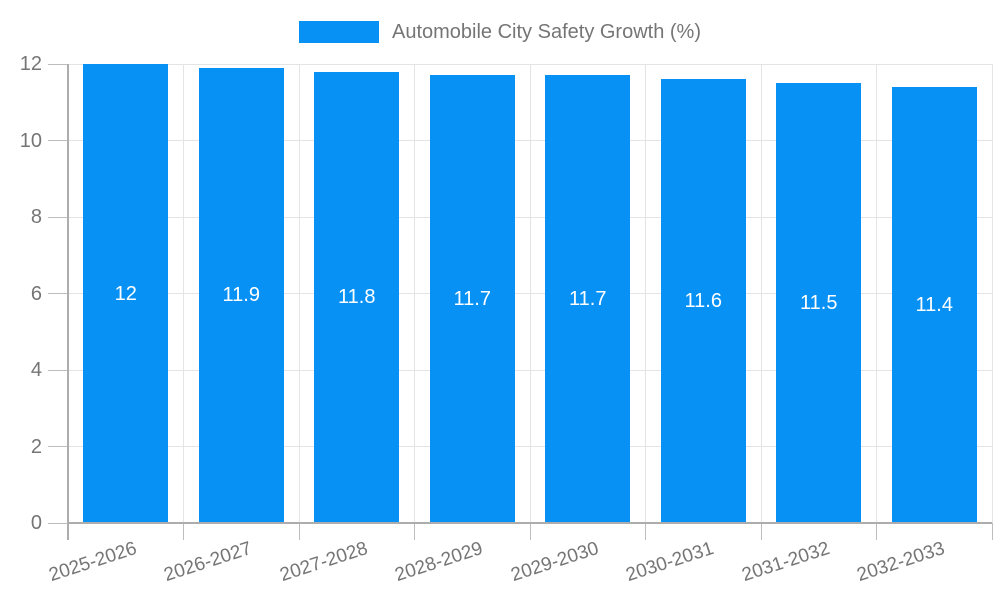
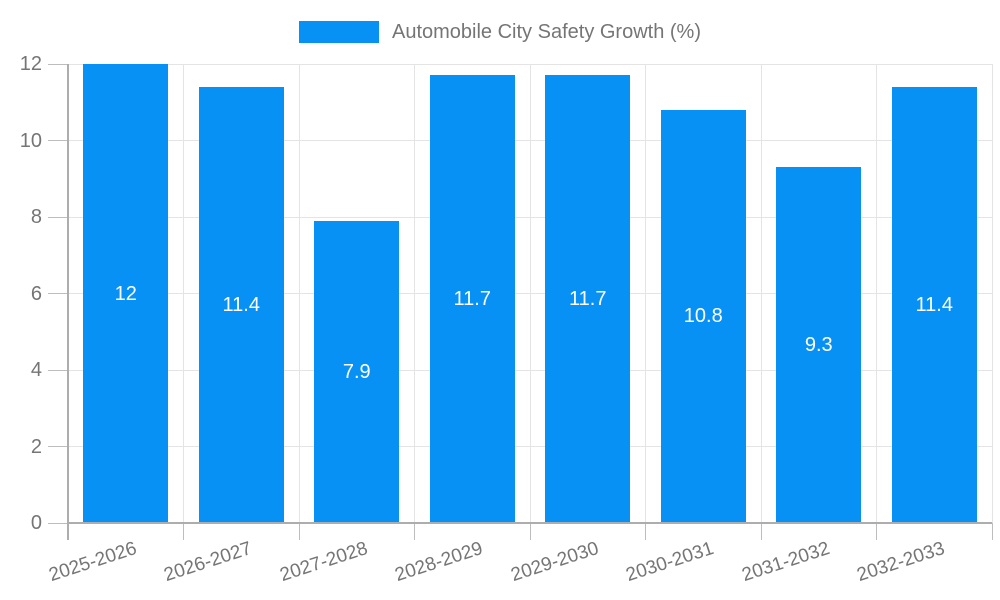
2026-2027: 11.9 -> 11.4
2027-2028: 11.8 -> 7.9
2030-2031: 11.6 -> 10.8
2031-2032: 11.5 -> 9.3
